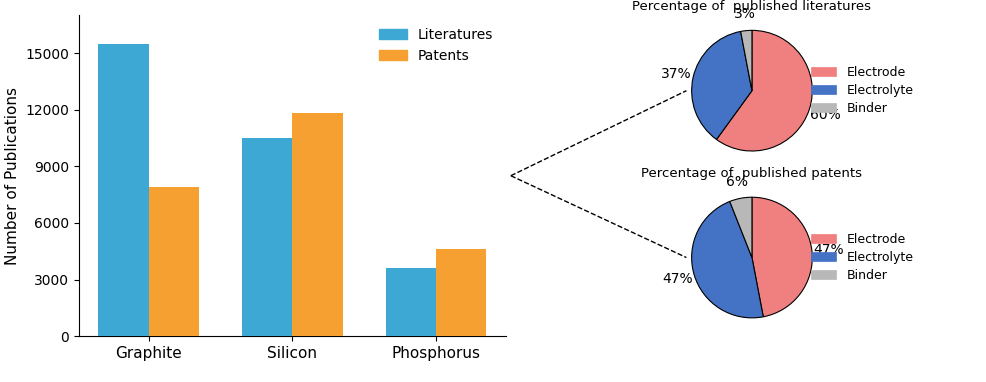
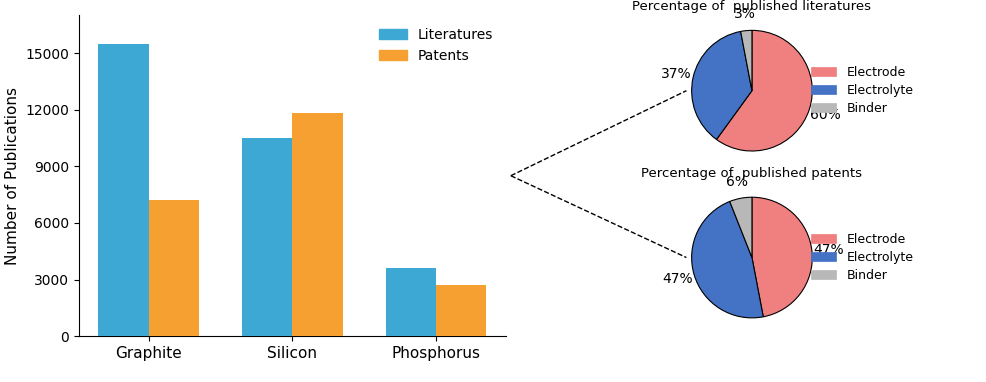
Patents/Graphite: 7900 -> 7200
Patents/Phosphorus: 4600 -> 2700
